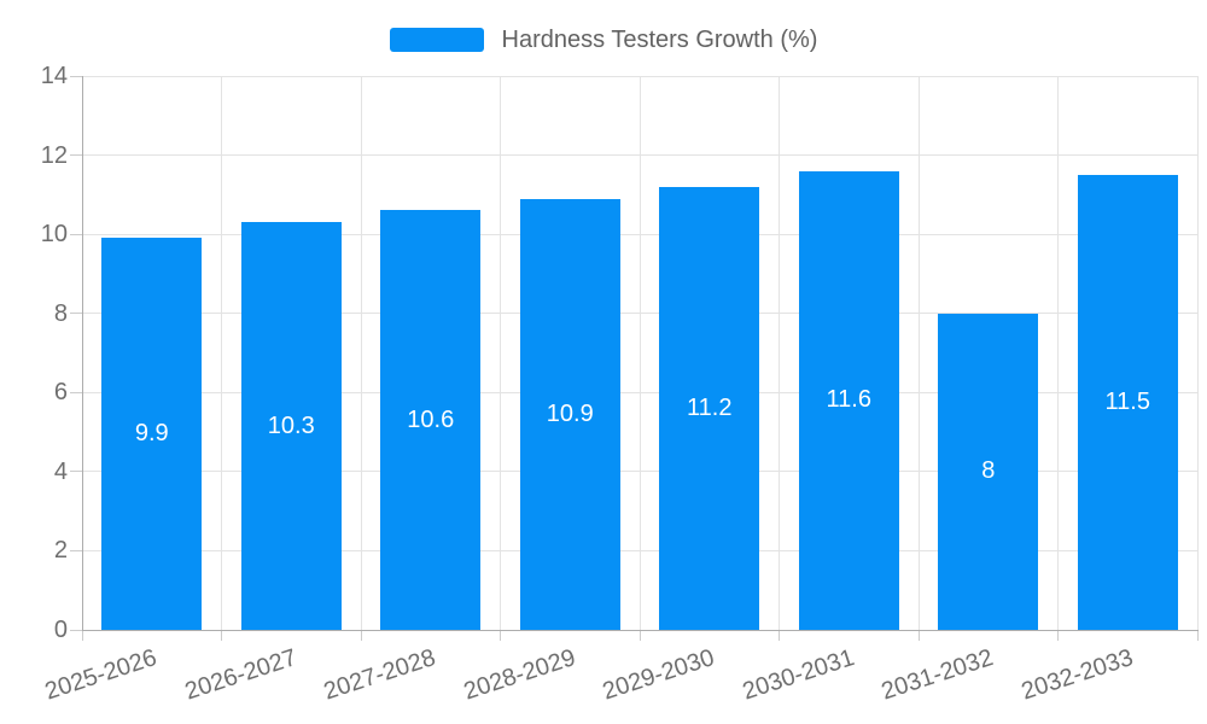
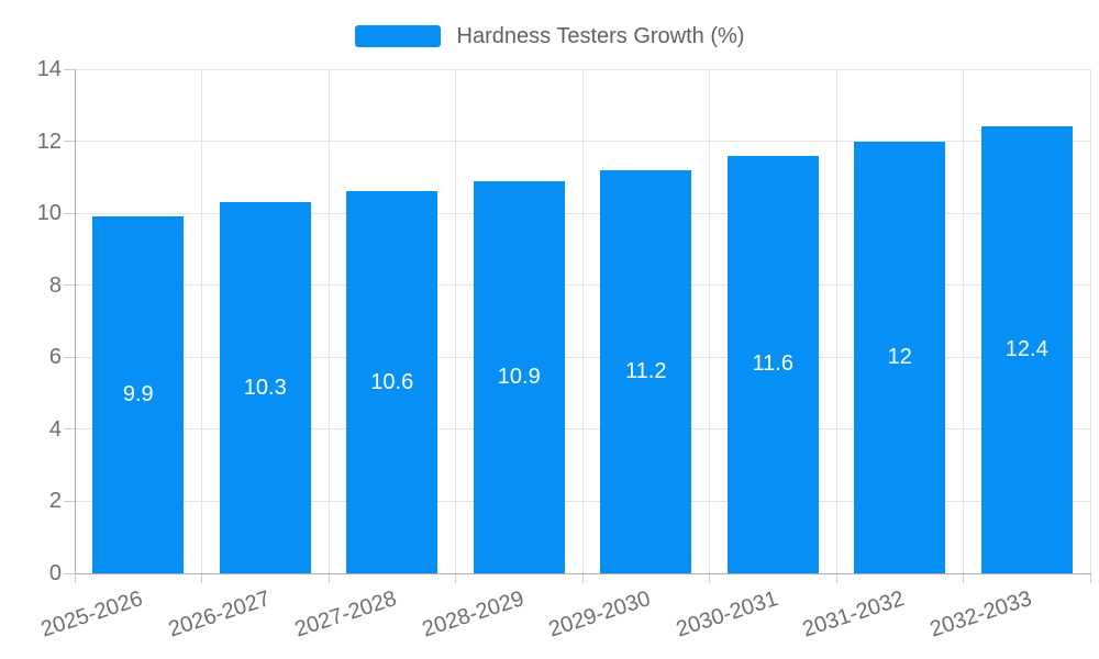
2031-2032: 8 -> 12
2032-2033: 11.5 -> 12.4
